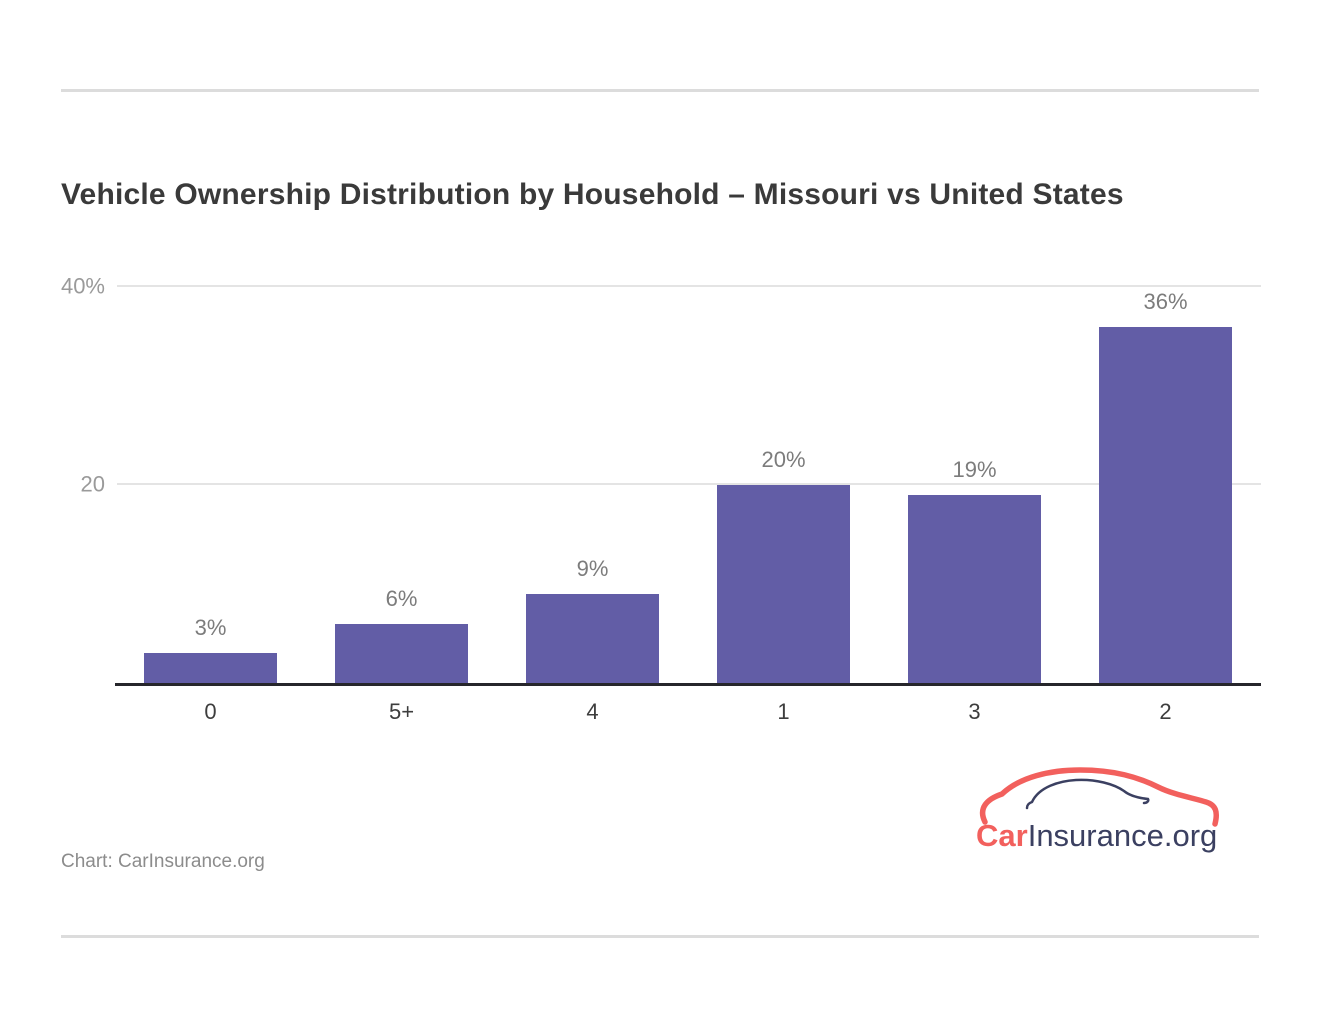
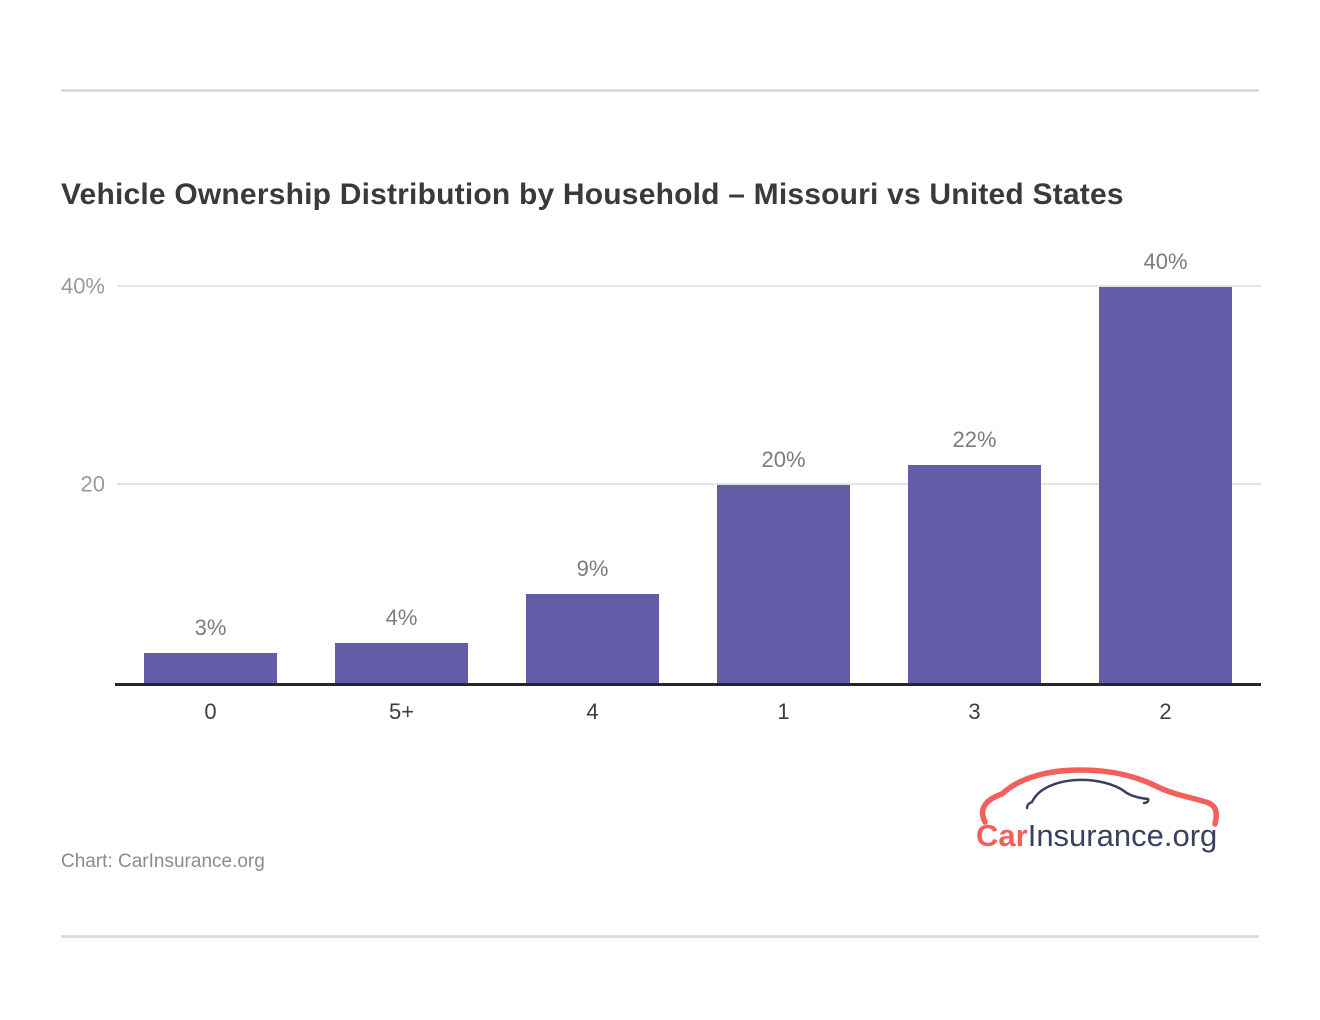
5+: 6% -> 4%
3: 19% -> 22%
2: 36% -> 40%
